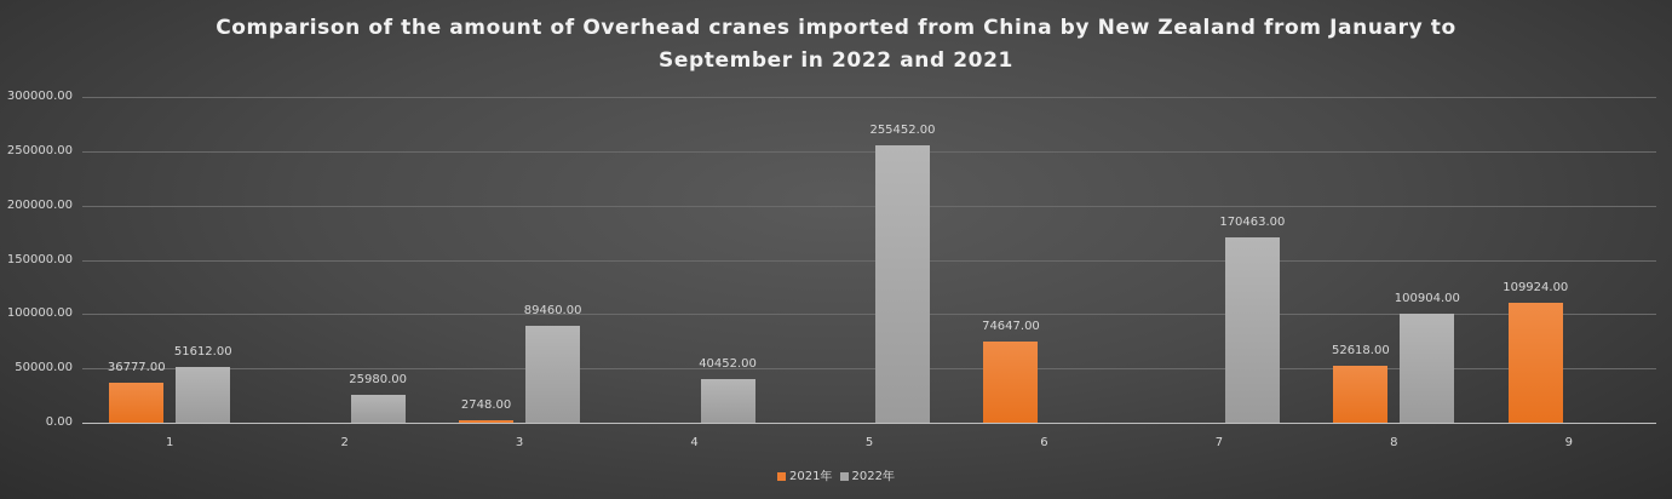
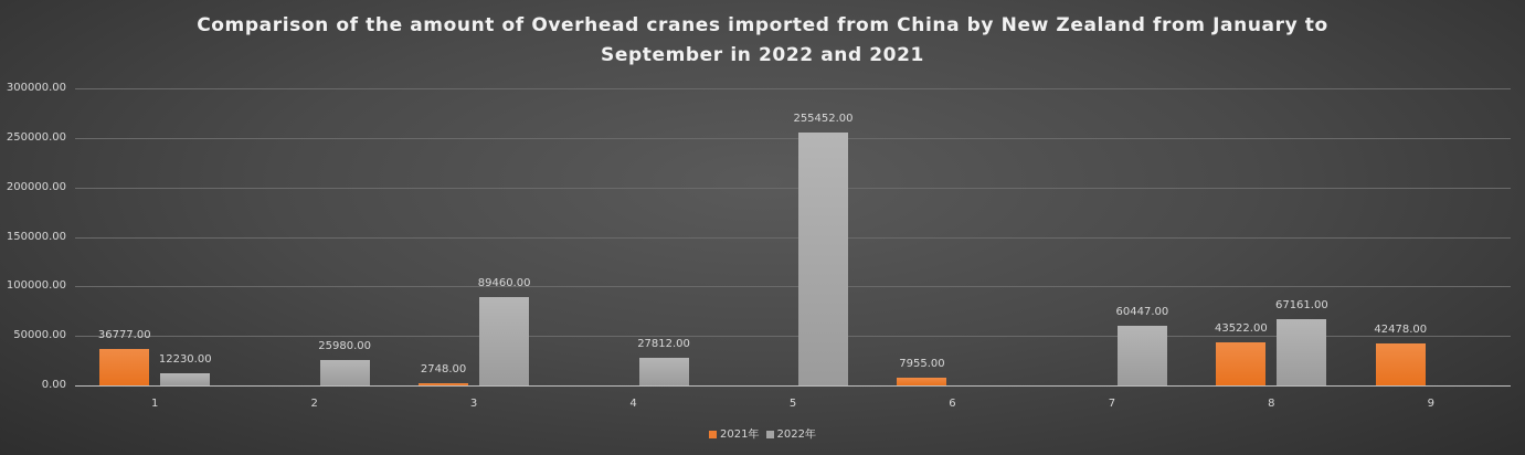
2022年/1: 51612.00 -> 12230.00
2022年/4: 40452.00 -> 27812.00
2021年/6: 74647.00 -> 7955.00
2022年/7: 170463.00 -> 60447.00
2021年/8: 52618.00 -> 43522.00
2022年/8: 100904.00 -> 67161.00
2021年/9: 109924.00 -> 42478.00
